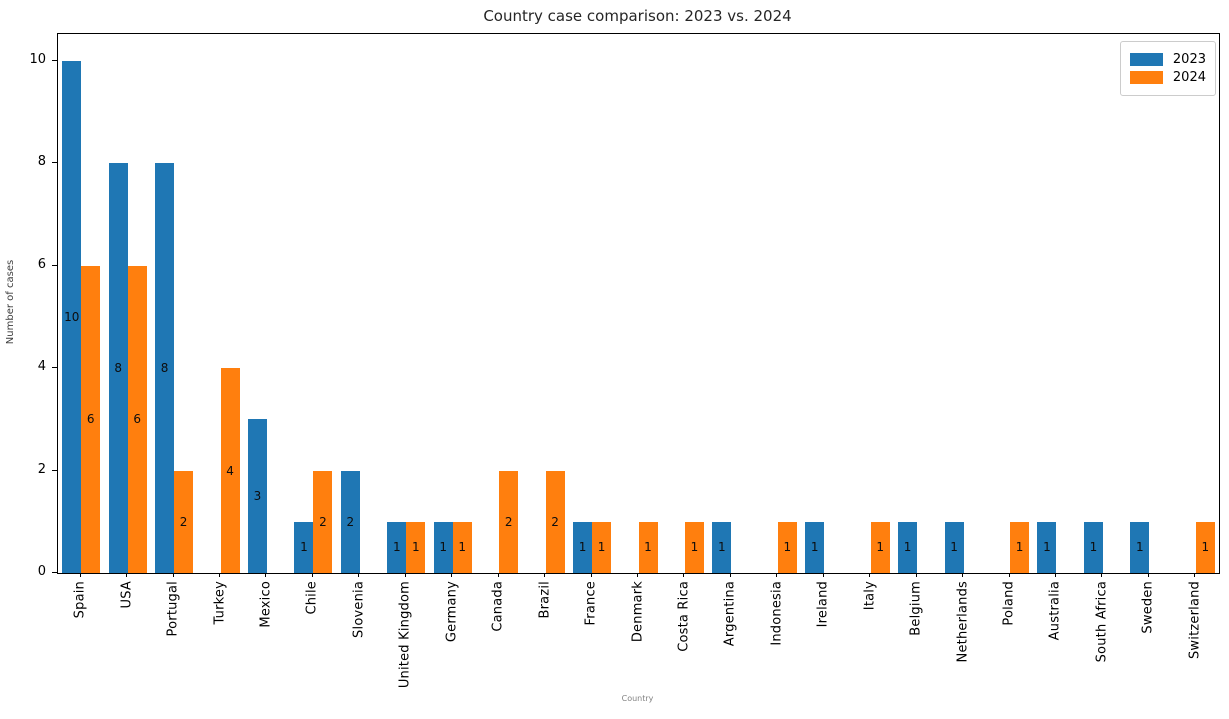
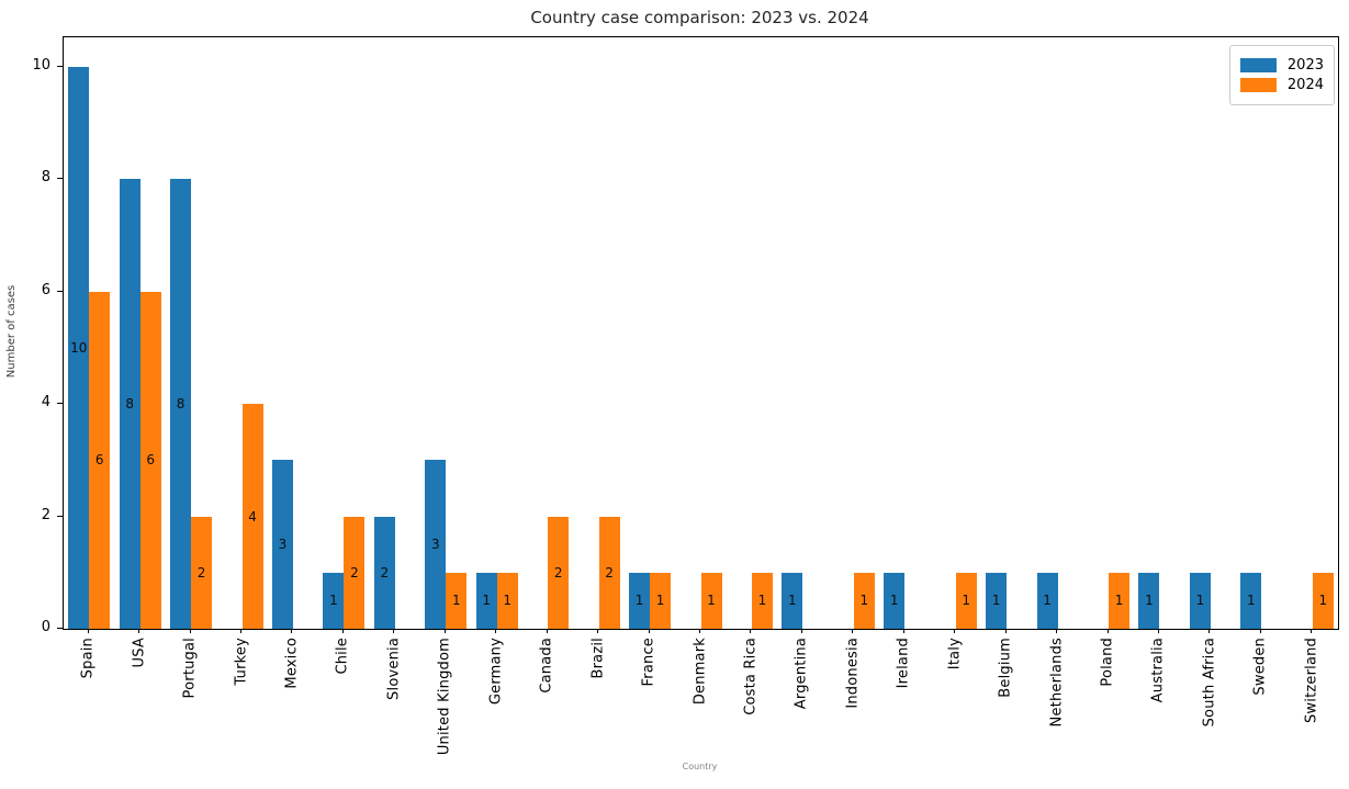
2023/United Kingdom: 1 -> 3
